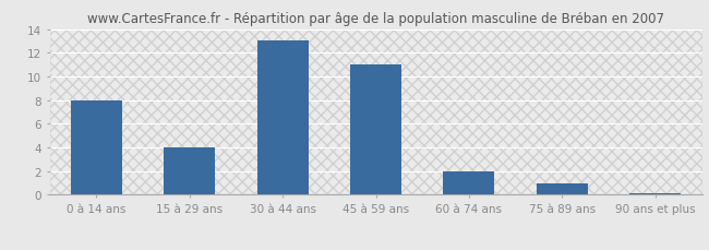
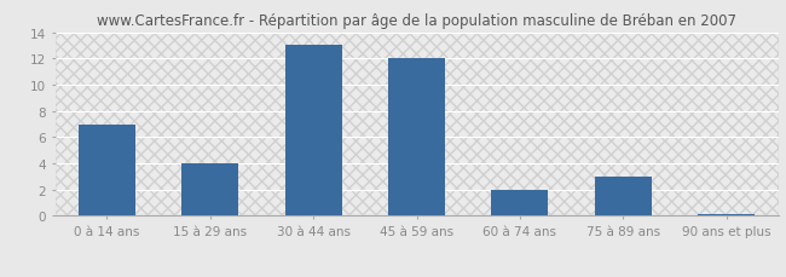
0 à 14 ans: 8.0 -> 7.0
45 à 59 ans: 11.0 -> 12.0
75 à 89 ans: 1.0 -> 3.0
